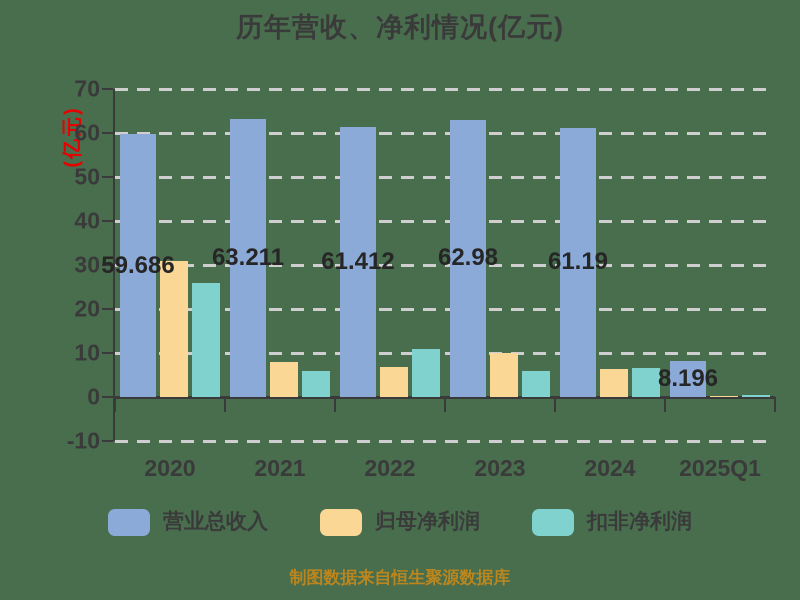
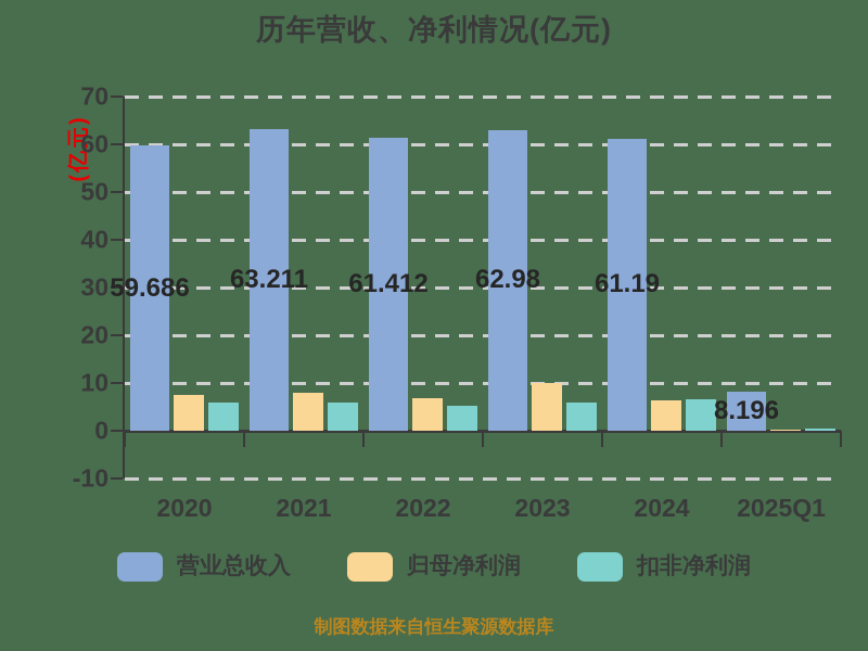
归母净利润/2020: 31 -> 8
扣非净利润/2020: 26 -> 6
扣非净利润/2022: 11 -> 5
